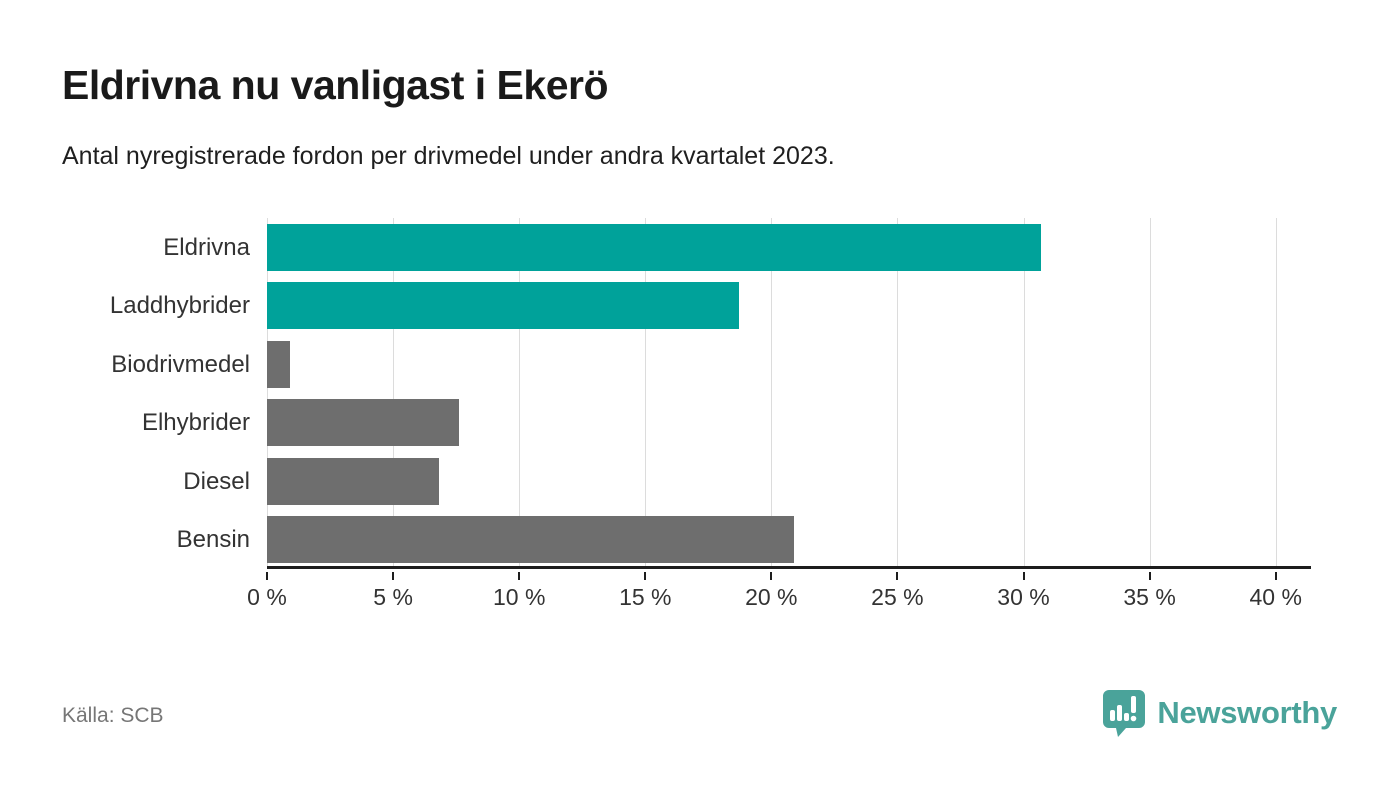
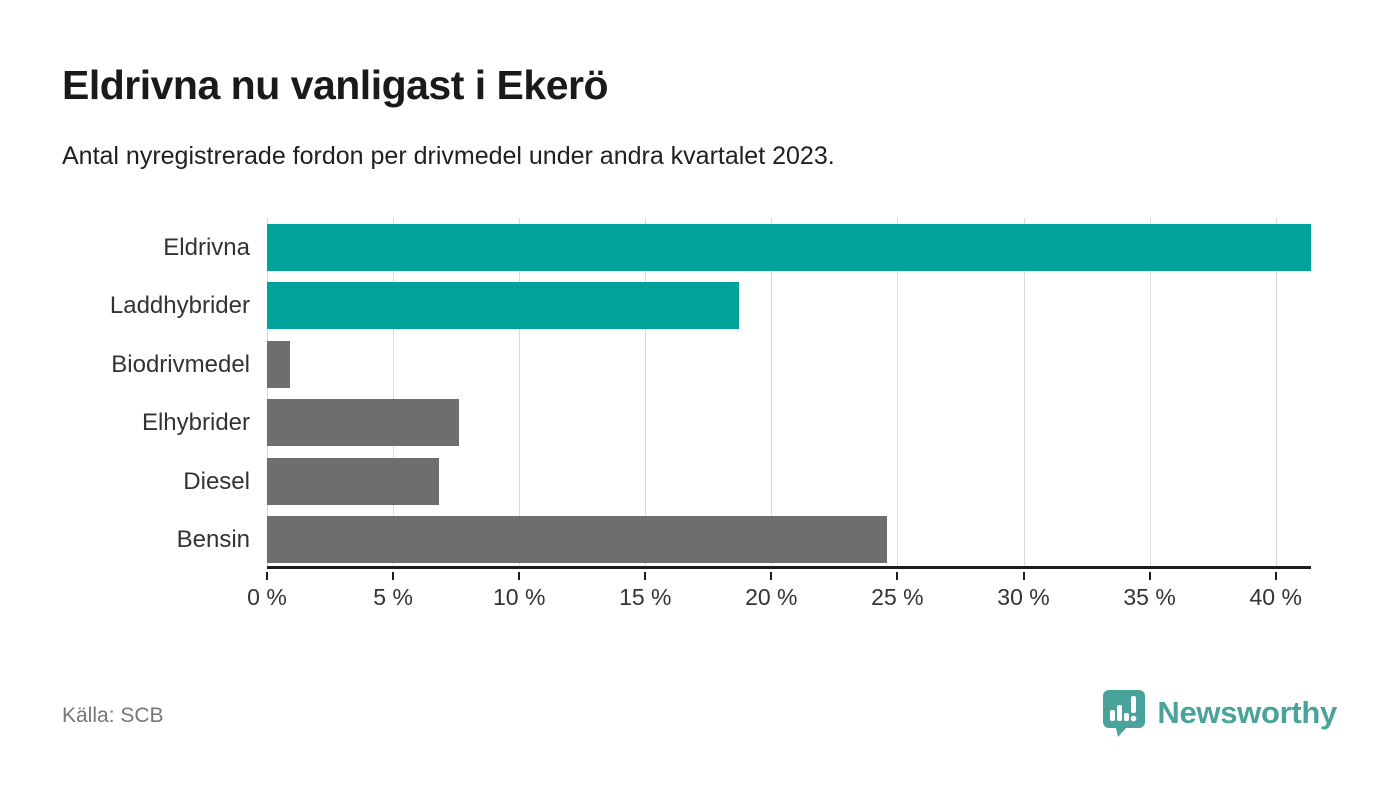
Eldrivna: 30.7% -> 41.4%
Bensin: 20.9% -> 24.6%
